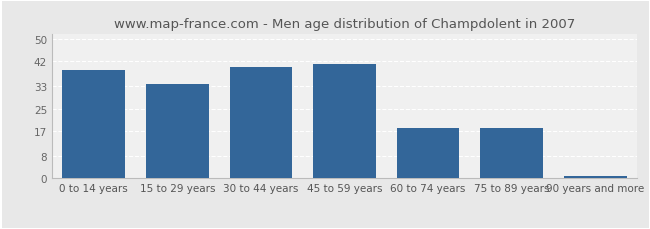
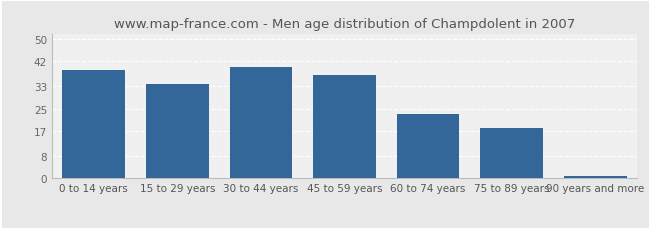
45 to 59 years: 41 -> 37
60 to 74 years: 18 -> 23
